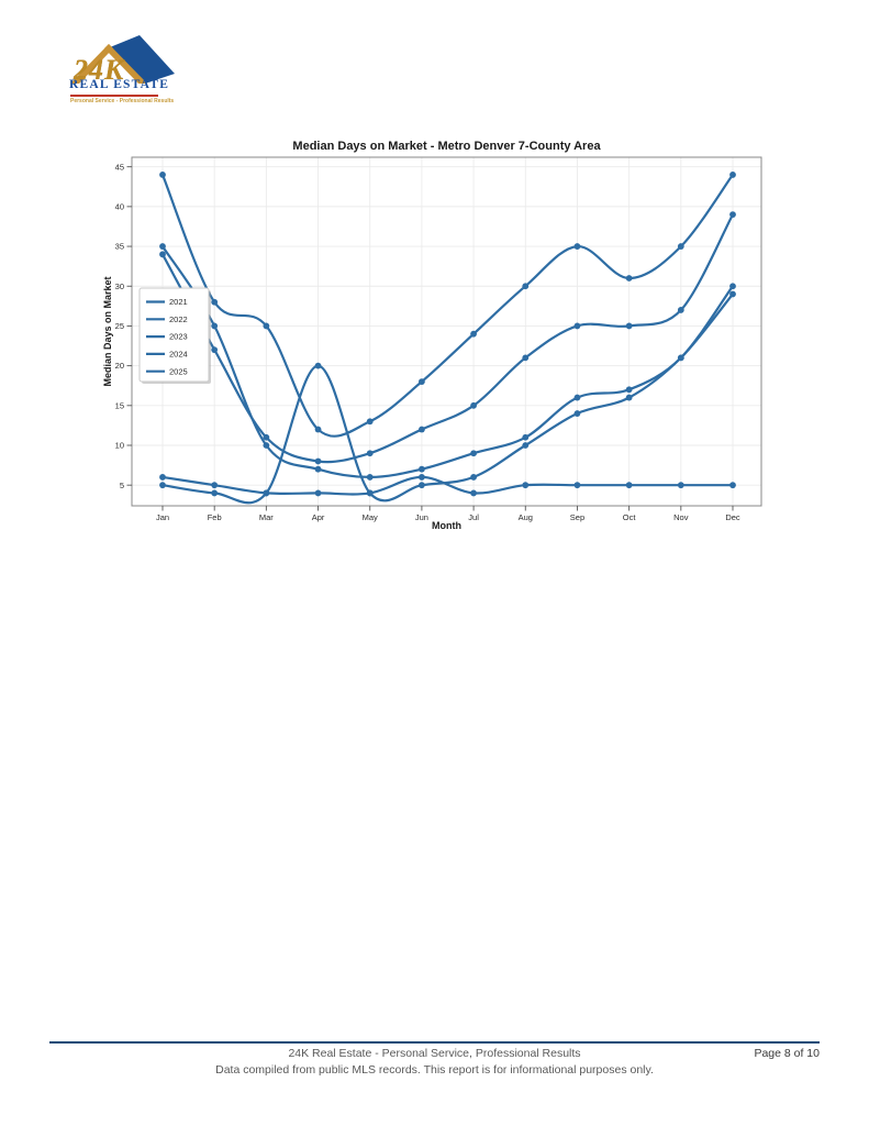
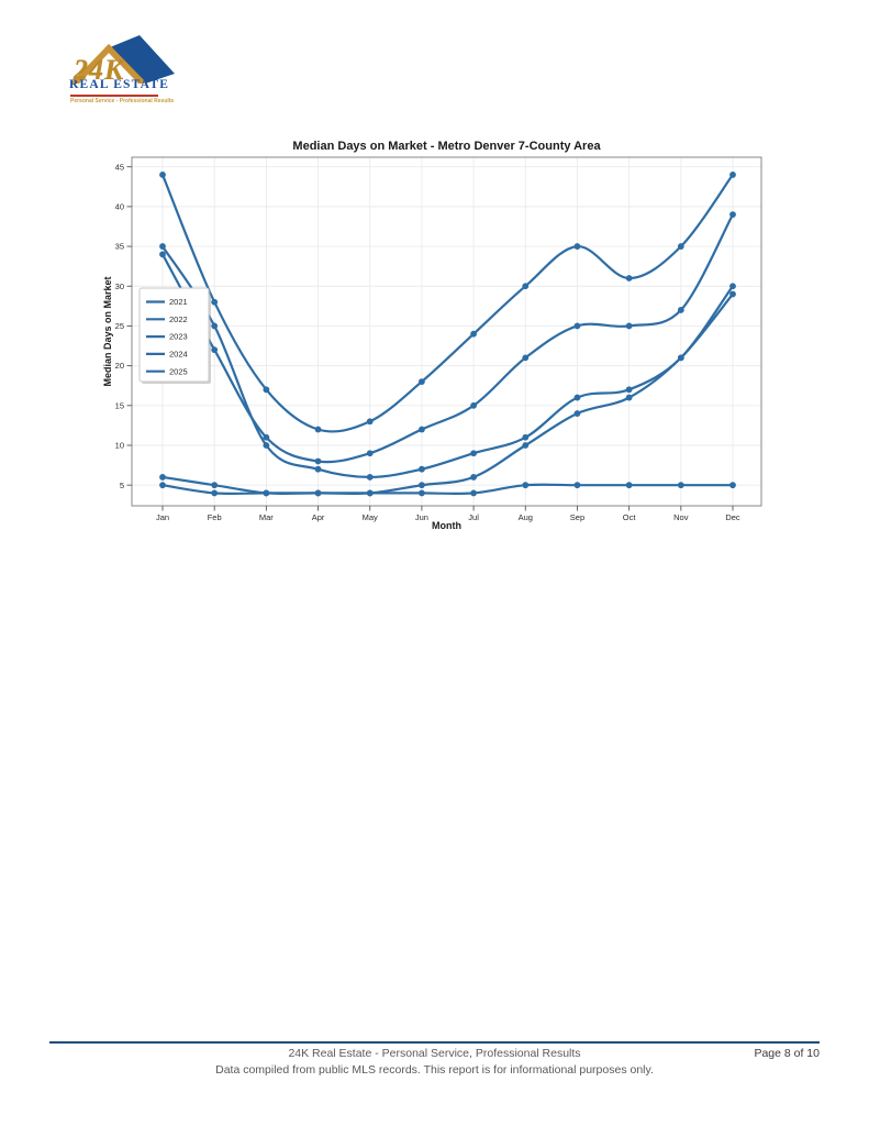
2025/Mar: 25 -> 17
2022/Apr: 20 -> 4
2021/Jun: 6 -> 4
